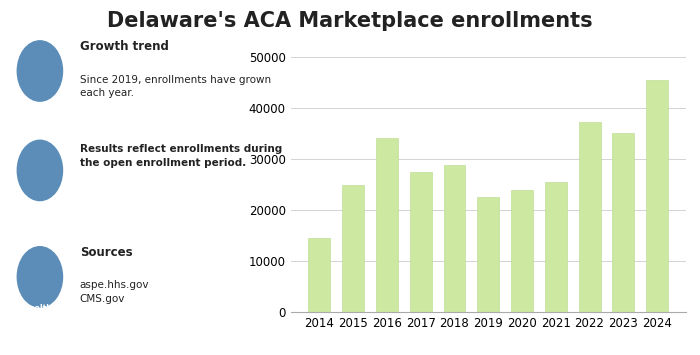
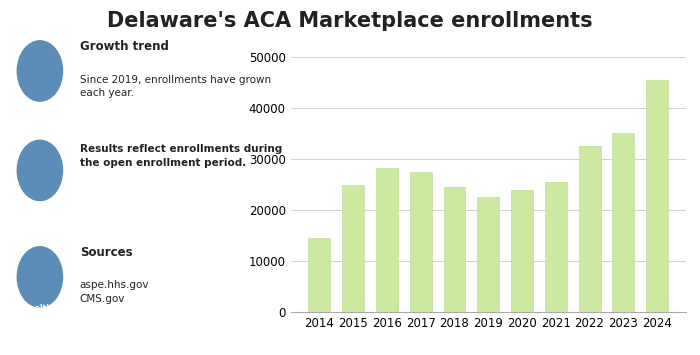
2016: 34200 -> 28200
2018: 28800 -> 24500
2022: 37200 -> 32500
